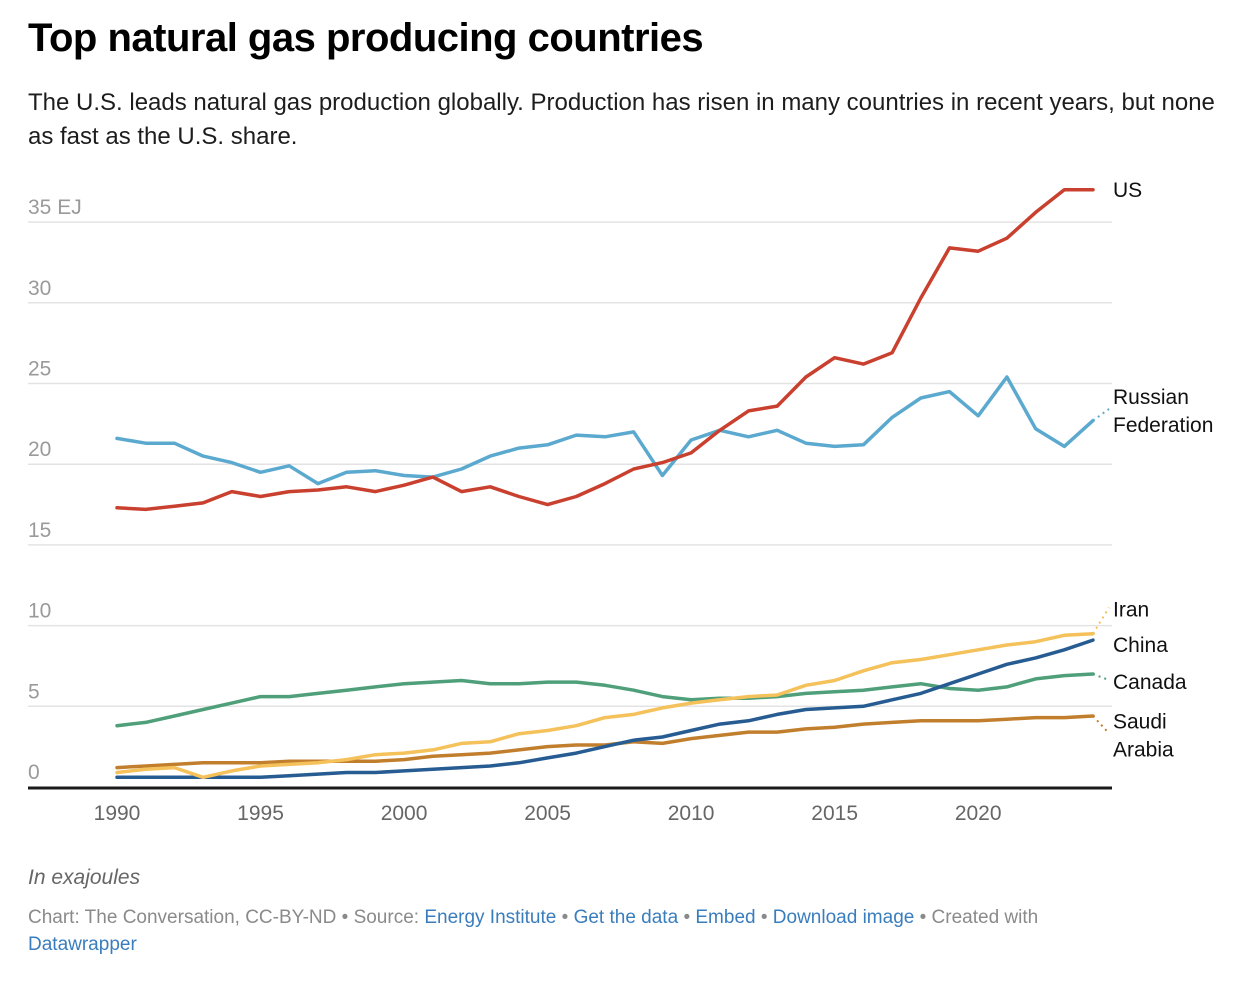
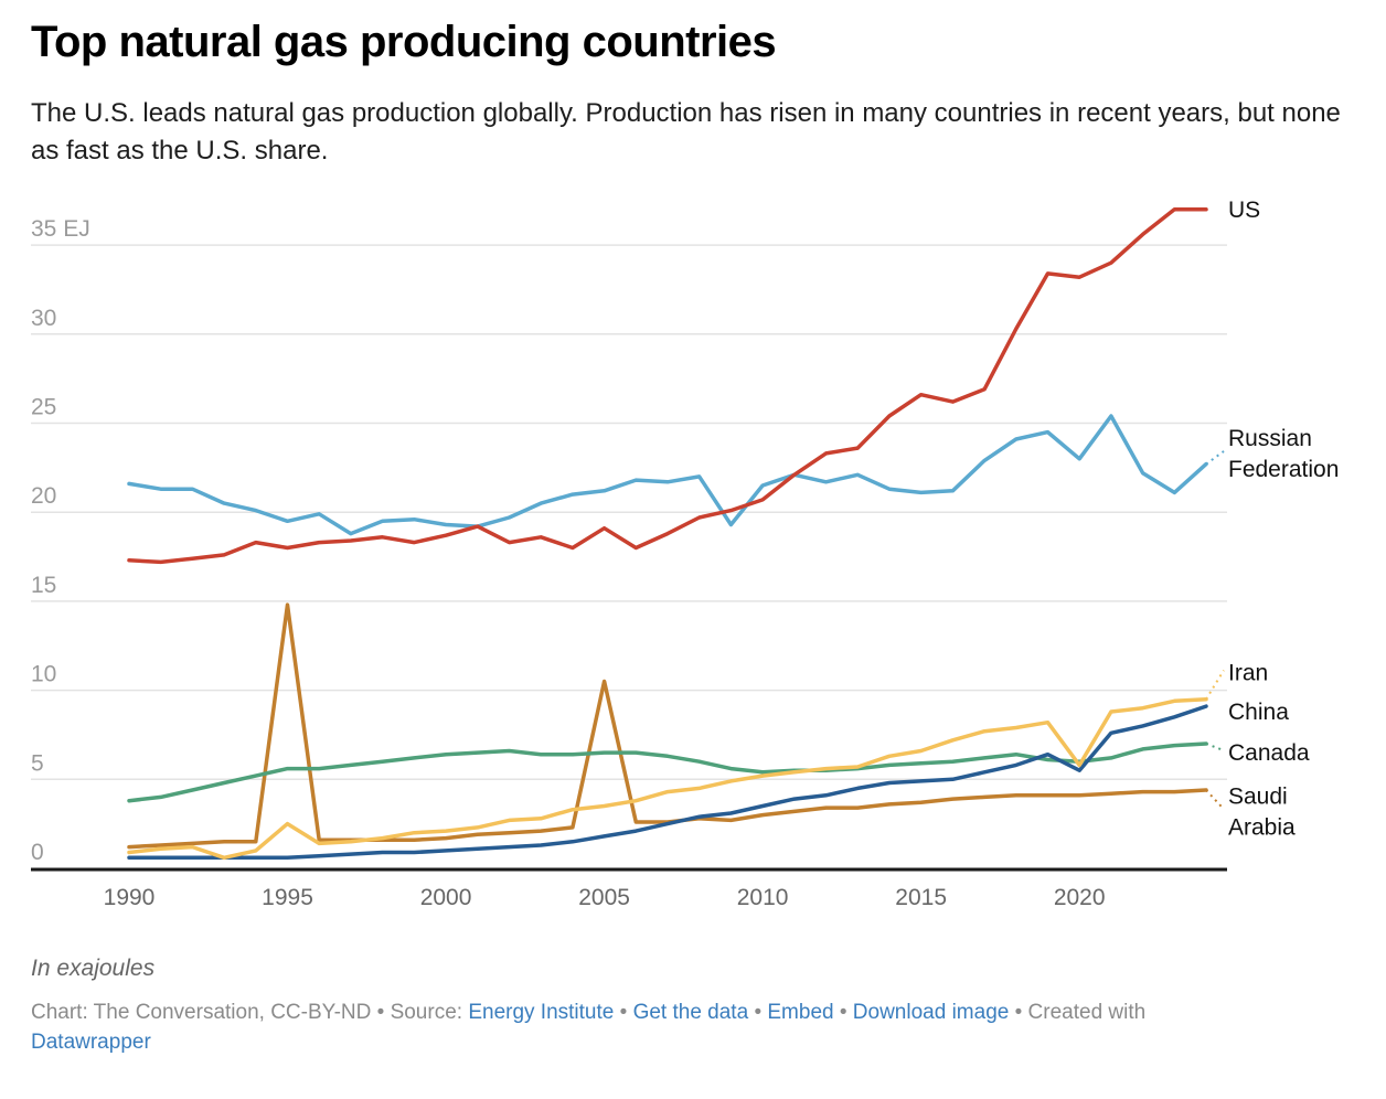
Iran/1995: 1.3 -> 2.5
Saudi Arabia/1995: 1.5 -> 14.8
US/2005: 17.5 -> 19.1
Saudi Arabia/2005: 2.5 -> 10.5
Iran/2020: 8.5 -> 5.8
China/2020: 7.0 -> 5.5
